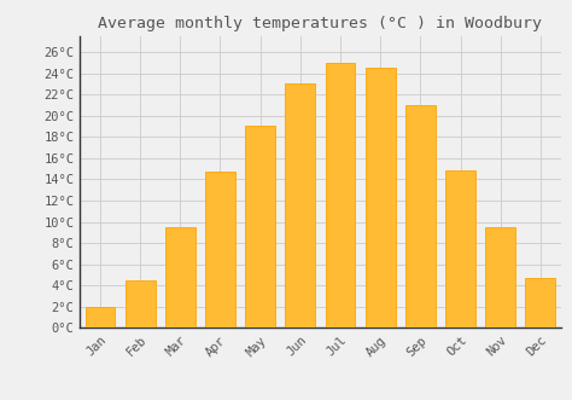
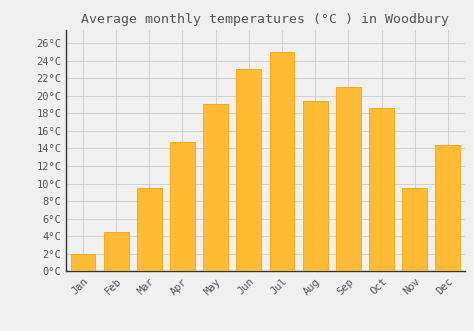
Aug: 24.5°C -> 19.4°C
Oct: 14.8°C -> 18.6°C
Dec: 4.7°C -> 14.4°C
